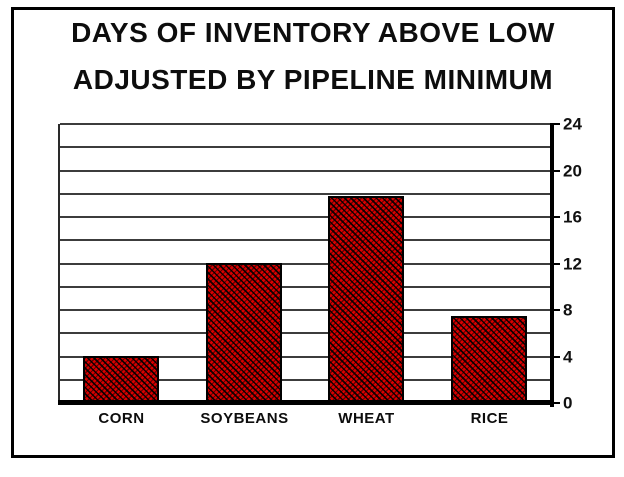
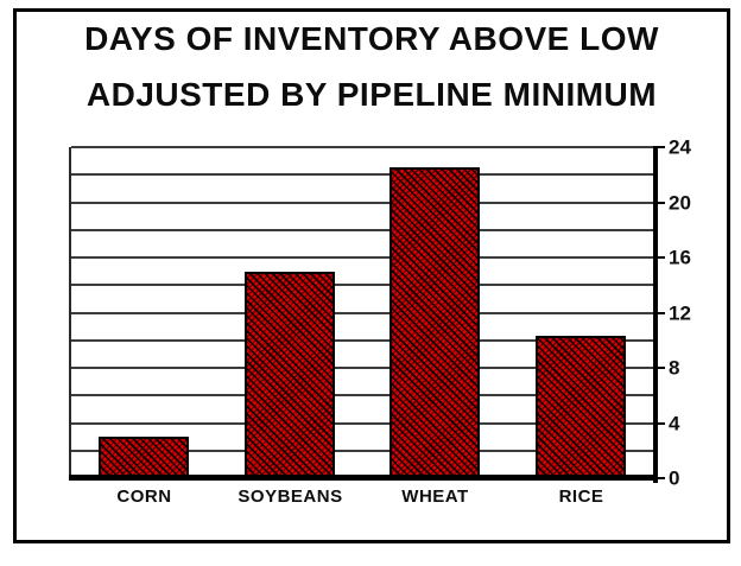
CORN: 4.0 -> 3.0
SOYBEANS: 12.0 -> 15.0
WHEAT: 17.8 -> 22.5
RICE: 7.5 -> 10.3
